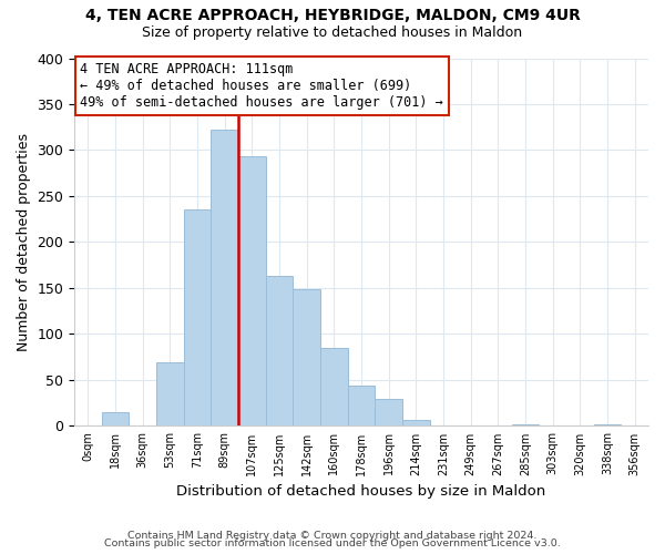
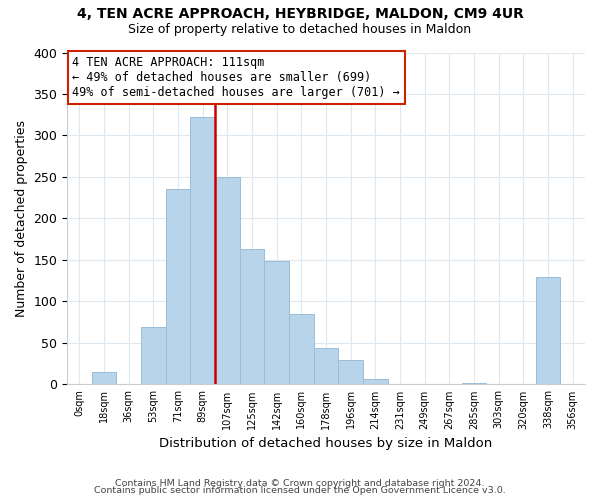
107sqm: 293 -> 250
338sqm: 2 -> 130
